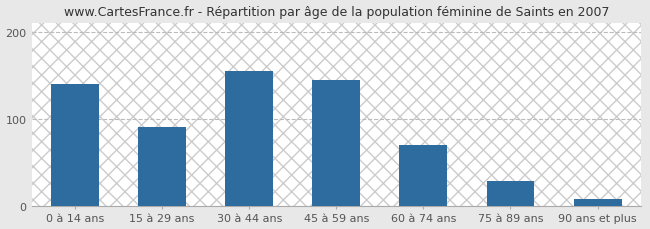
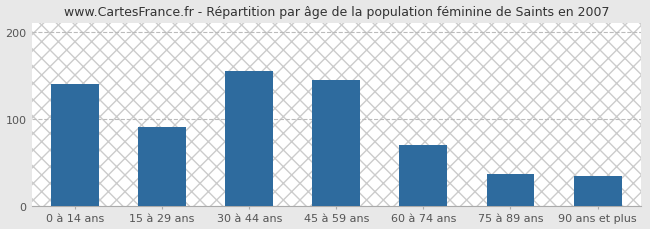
75 à 89 ans: 28 -> 36
90 ans et plus: 8 -> 34
